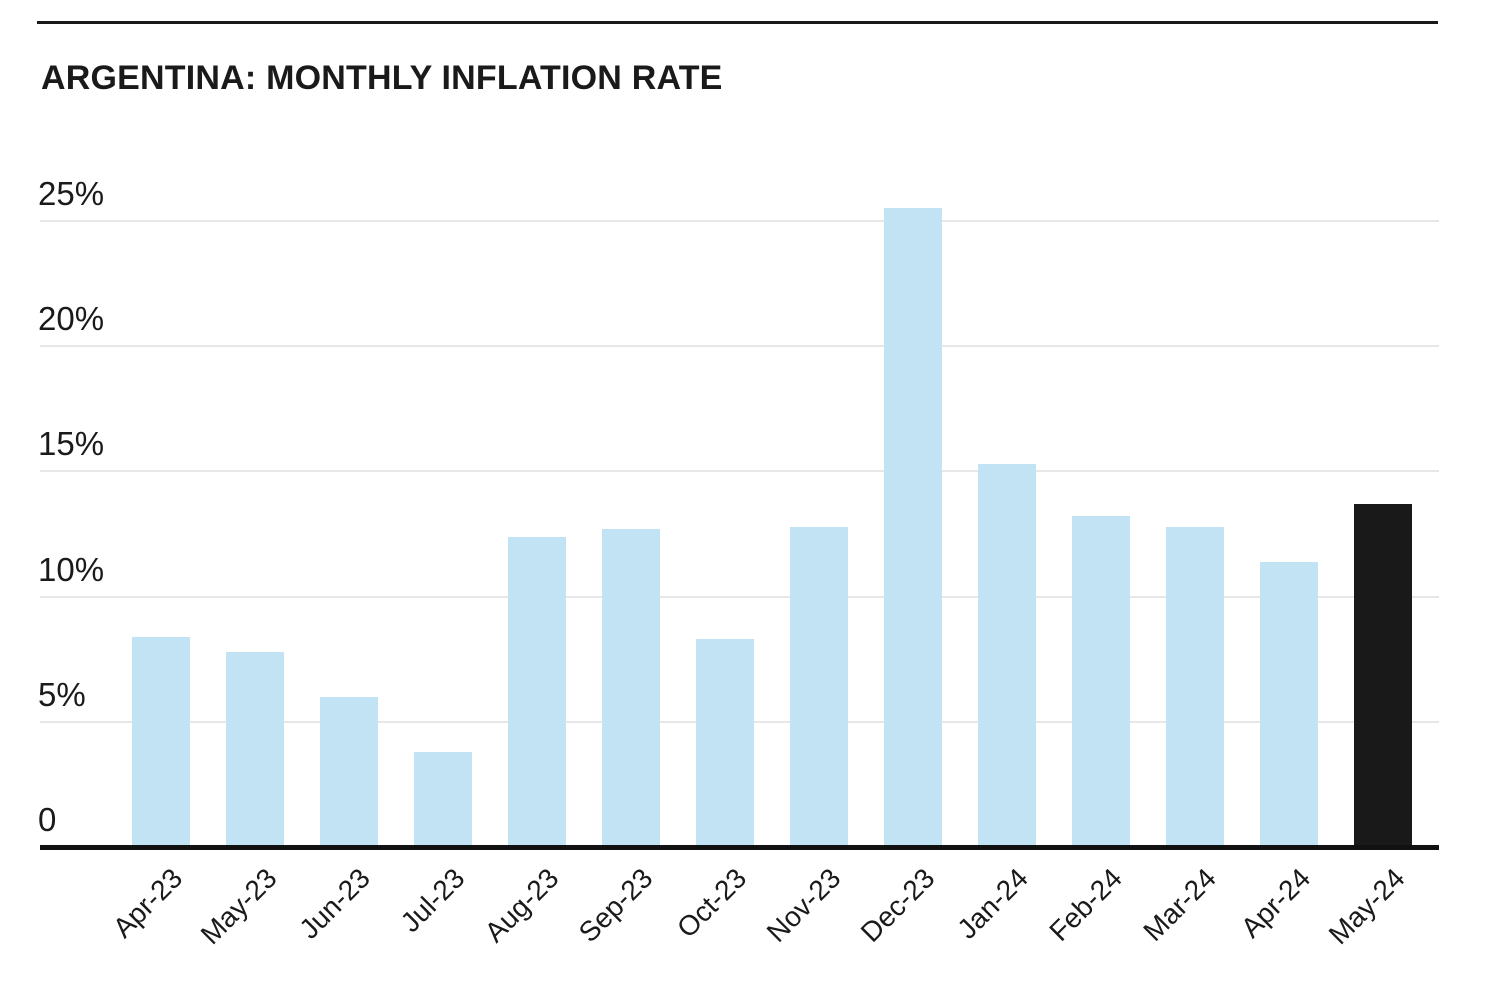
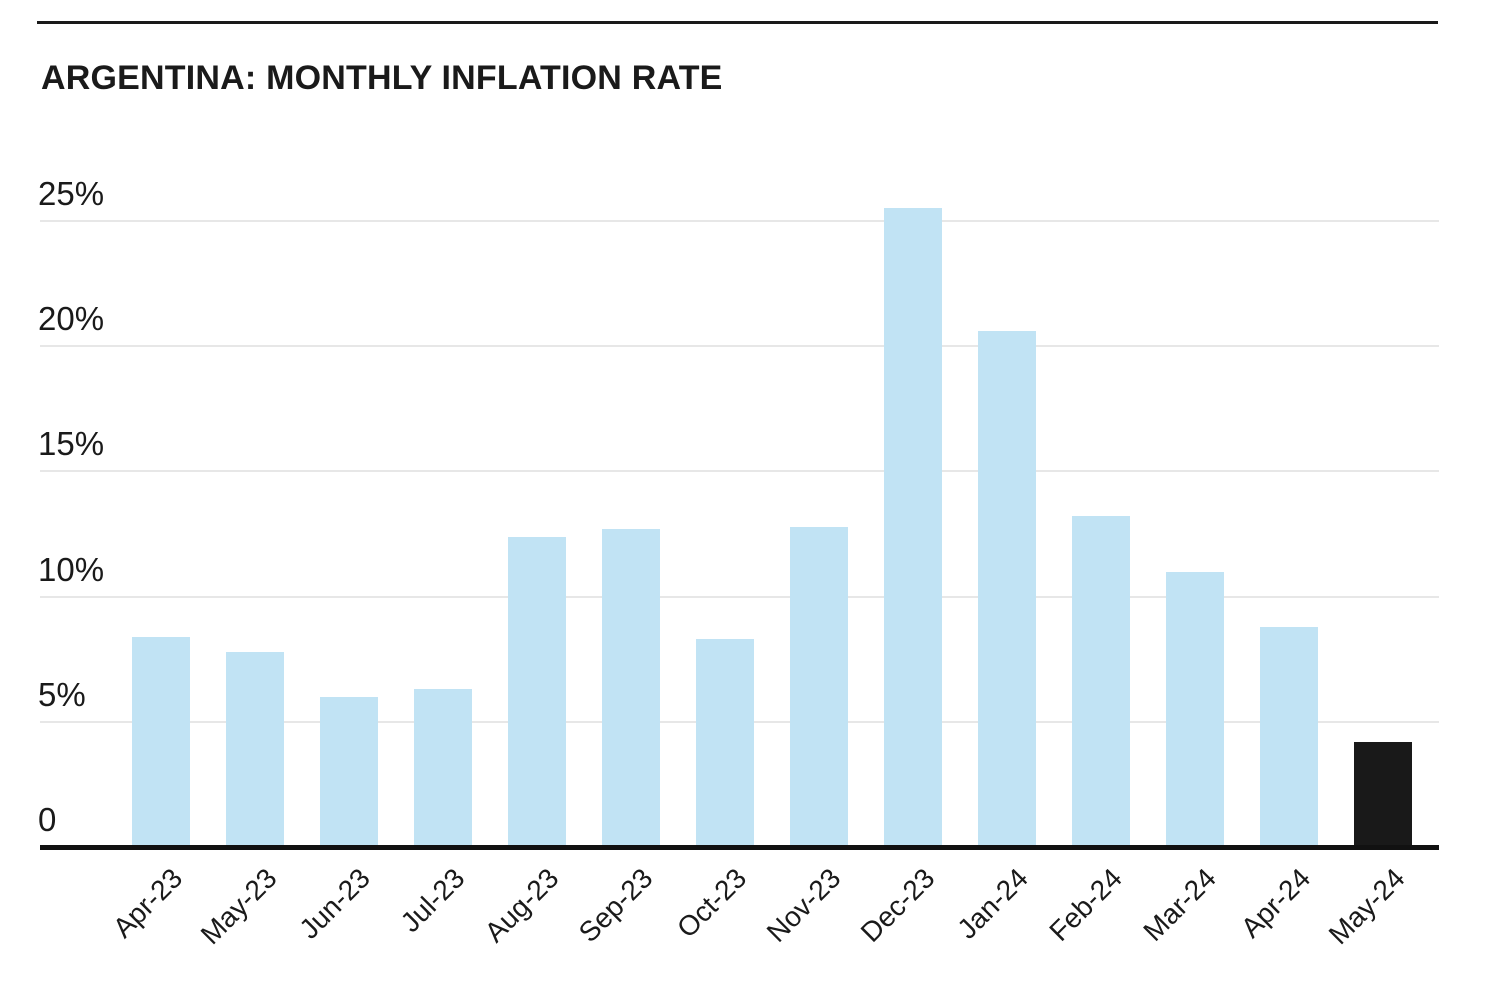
Jul-23: 3.8% -> 6.3%
Jan-24: 15.3% -> 20.6%
Mar-24: 12.8% -> 11.0%
Apr-24: 11.4% -> 8.8%
May-24: 13.7% -> 4.2%
